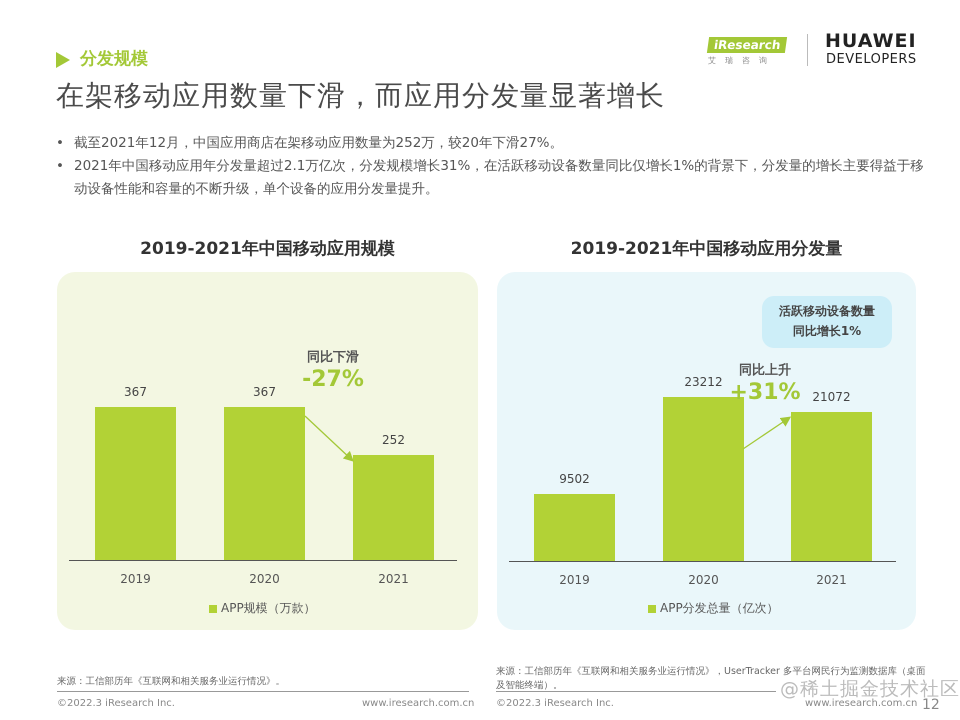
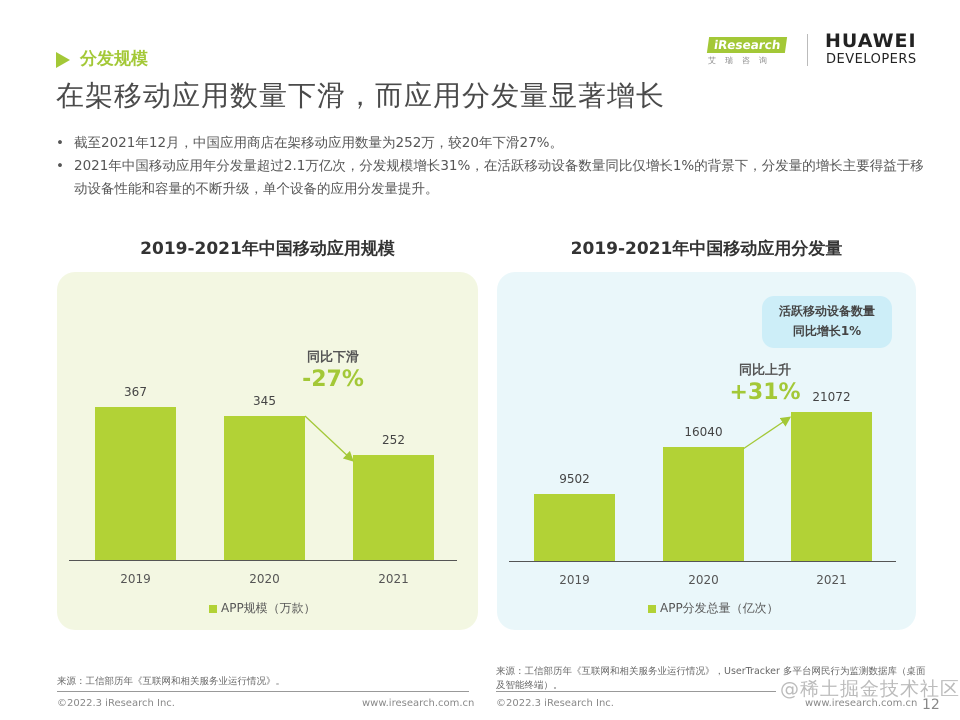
2019-2021年中国移动应用规模/2020: 367 -> 345
2019-2021年中国移动应用分发量/2020: 23212 -> 16040
